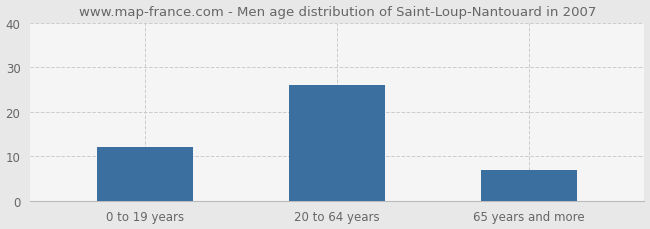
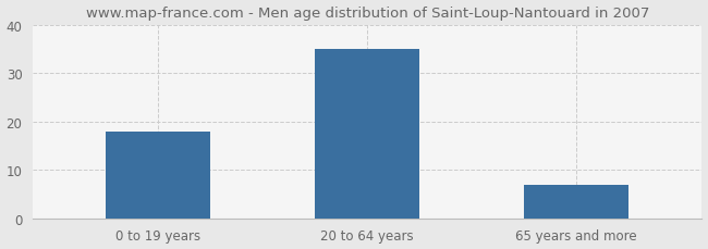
0 to 19 years: 12 -> 18
20 to 64 years: 26 -> 35
